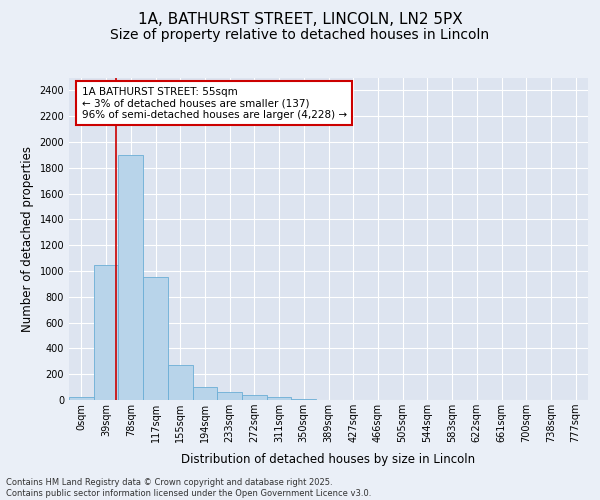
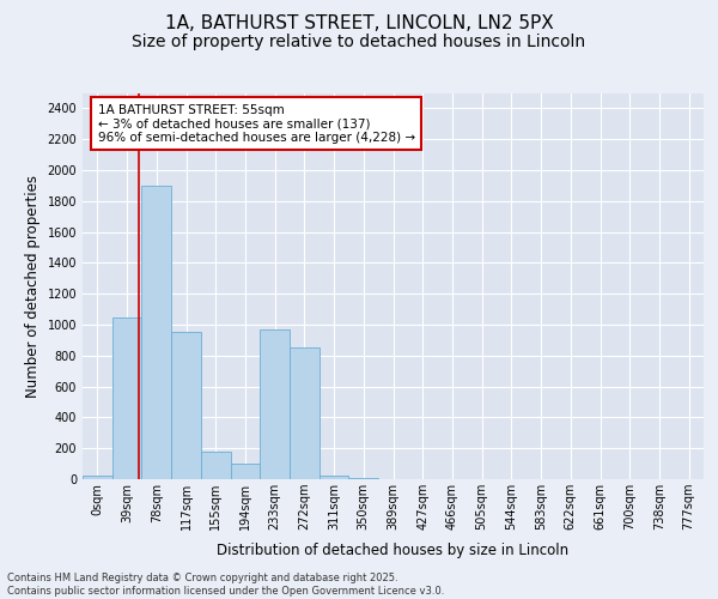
155sqm: 270 -> 180
233sqm: 60 -> 970
272sqm: 40 -> 850
